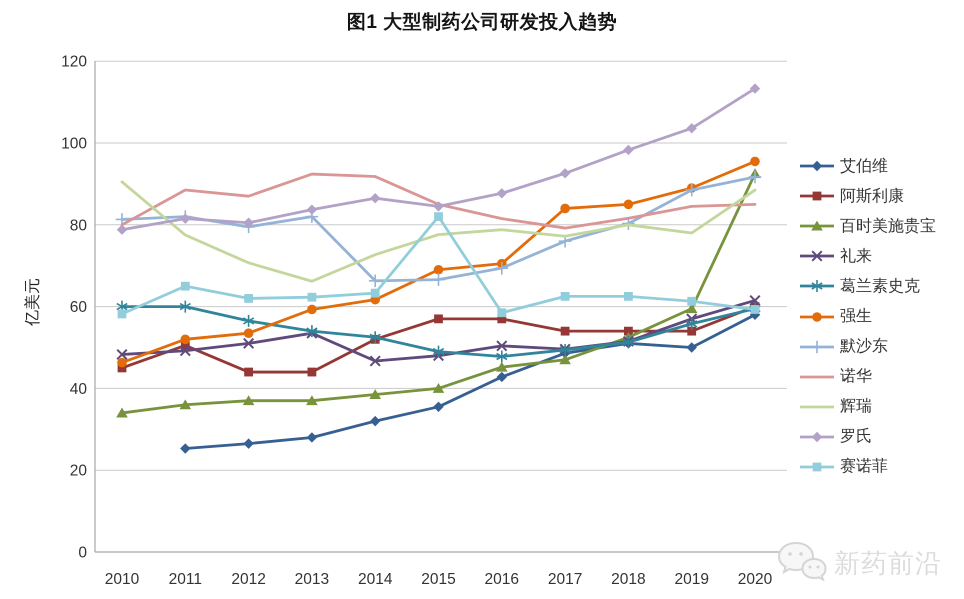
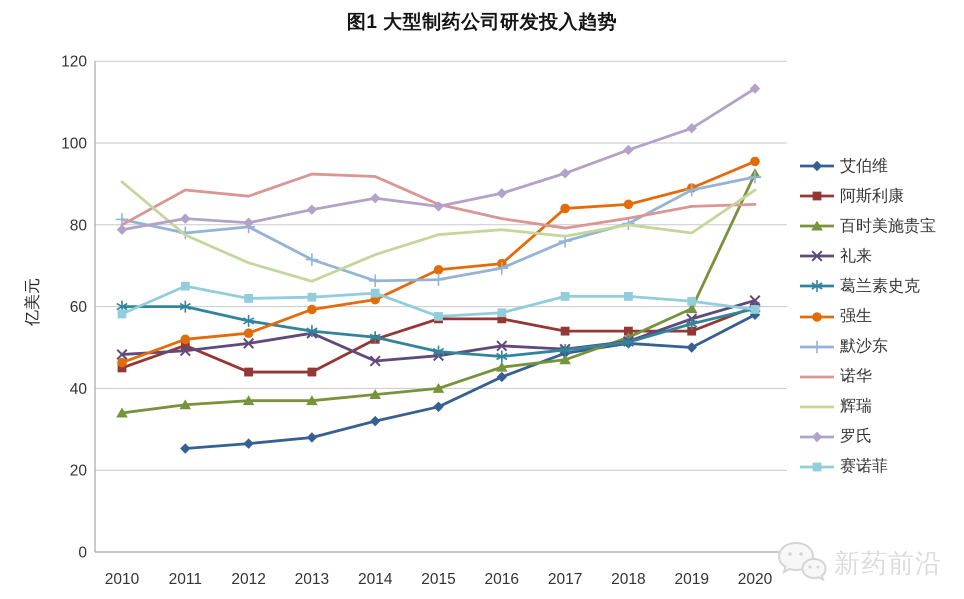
默沙东/2011: 82 -> 78
默沙东/2013: 82 -> 72
赛诺菲/2015: 82 -> 58
